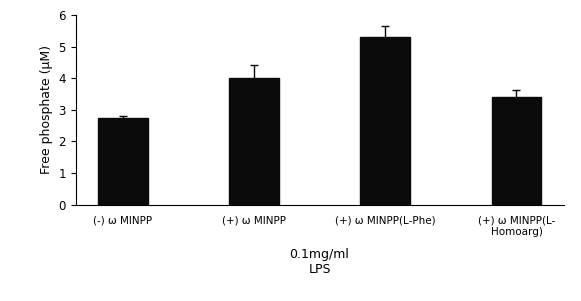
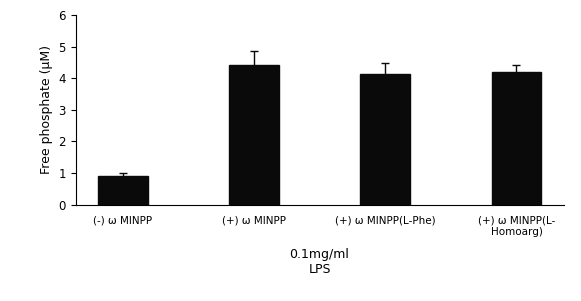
(-) ω MINPP: 2.75 -> 0.92
(+) ω MINPP: 4.00 -> 4.43
(+) ω MINPP(L-Phe): 5.30 -> 4.13
(+) ω MINPP(L- Homoarg): 3.40 -> 4.20
